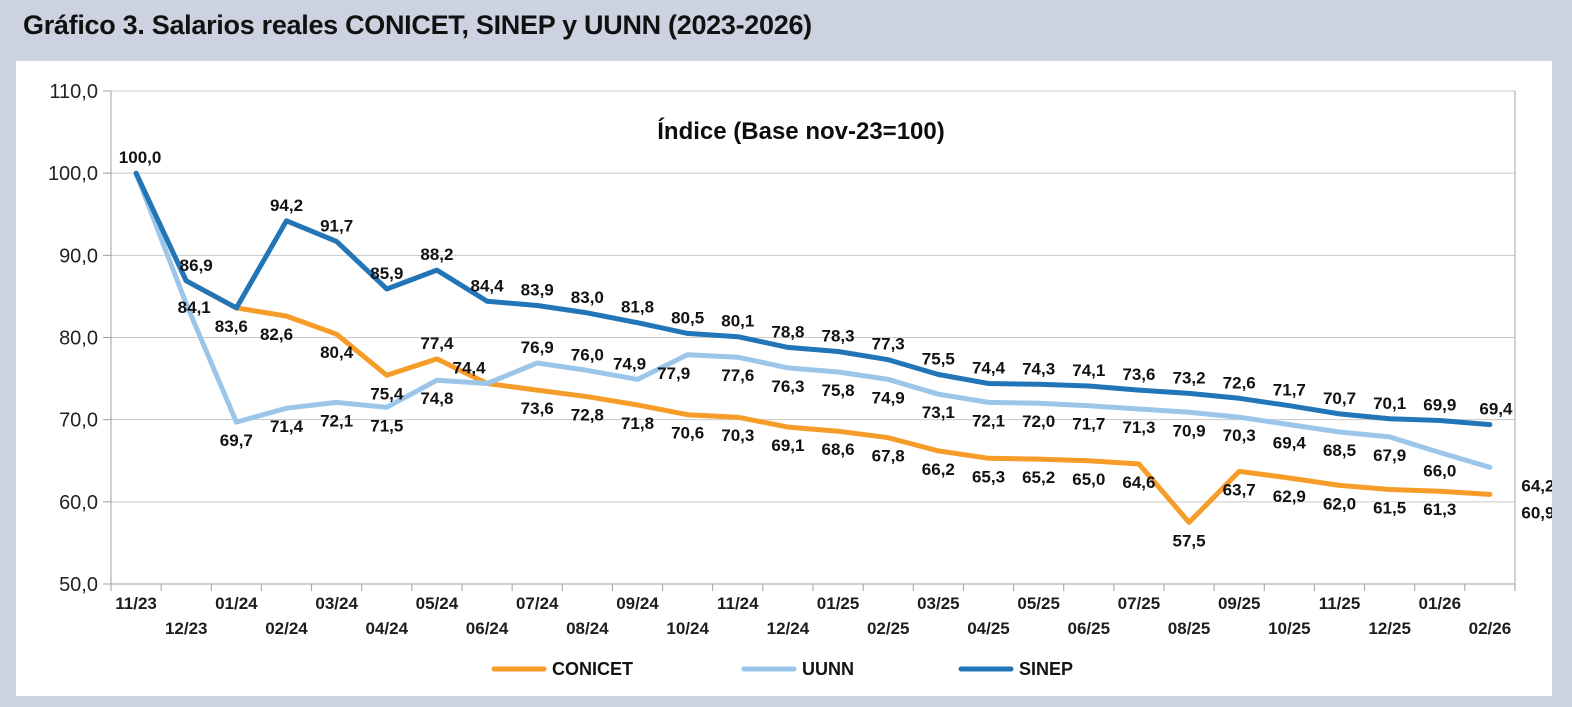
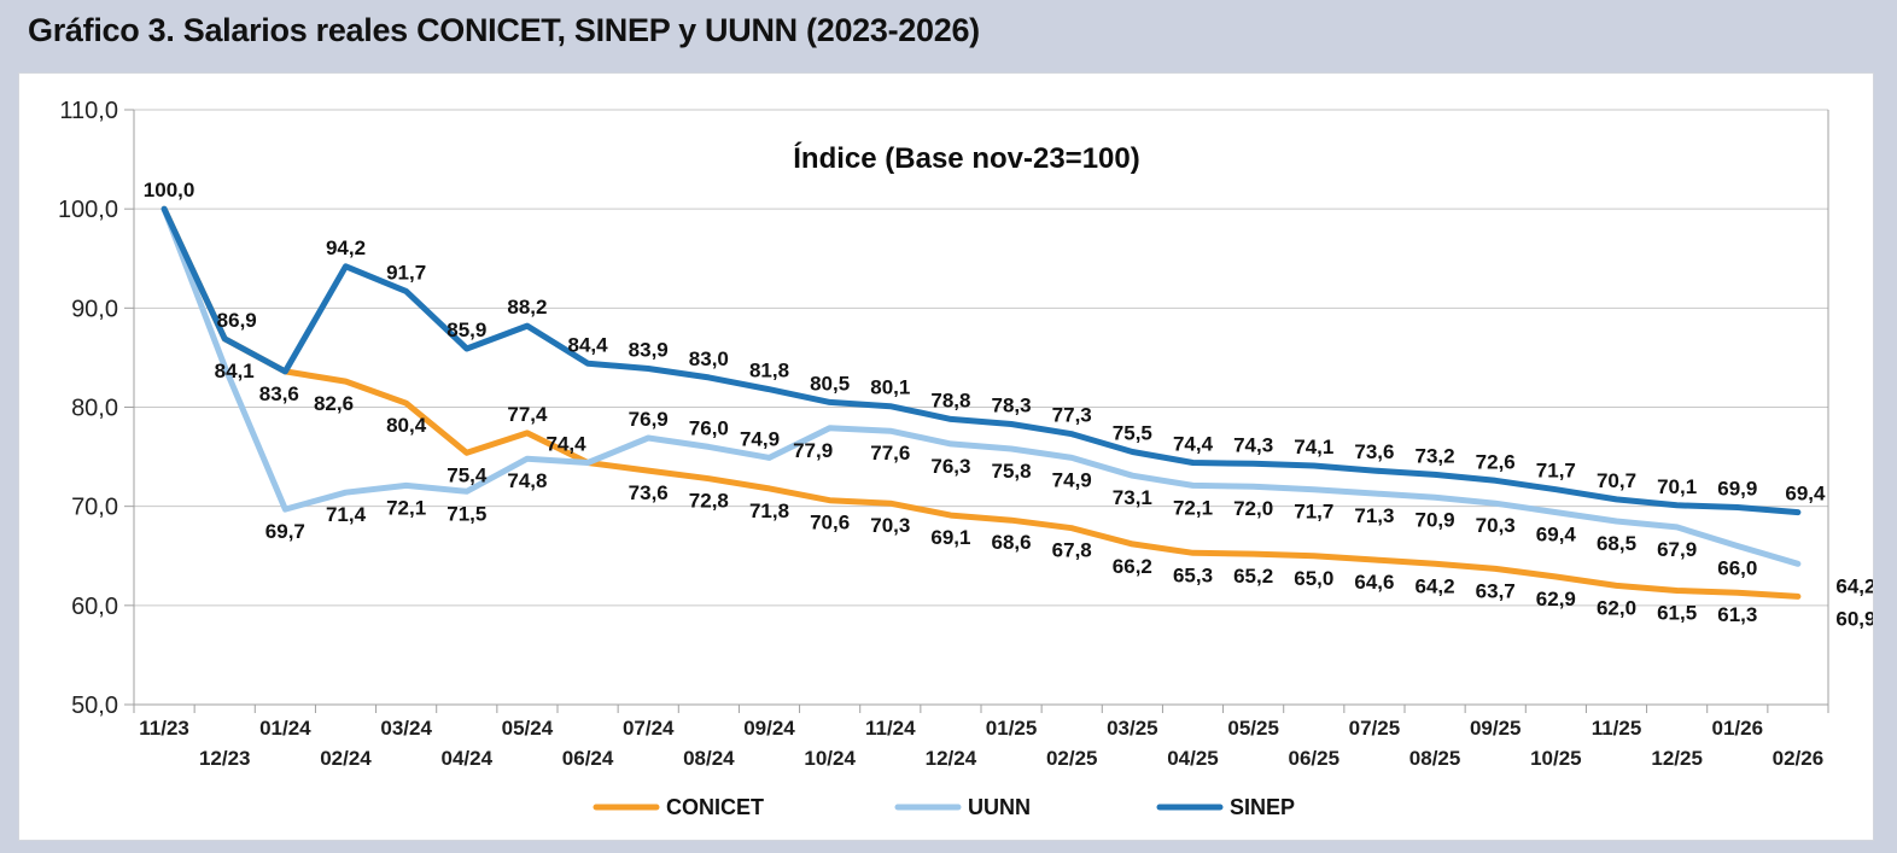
CONICET/08/25: 57,5 -> 64,2
